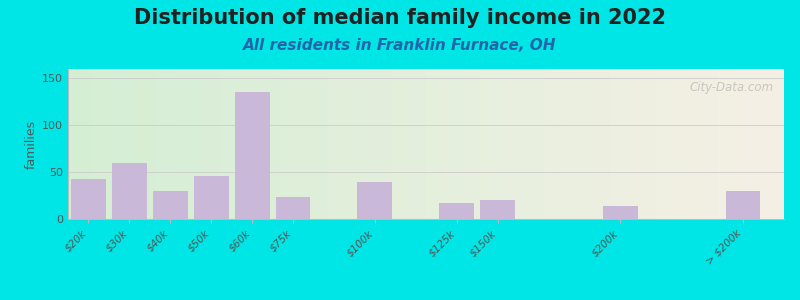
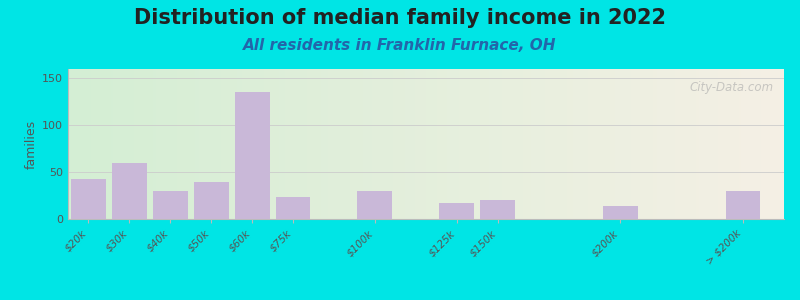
$50k: 46 -> 40
$100k: 40 -> 30
